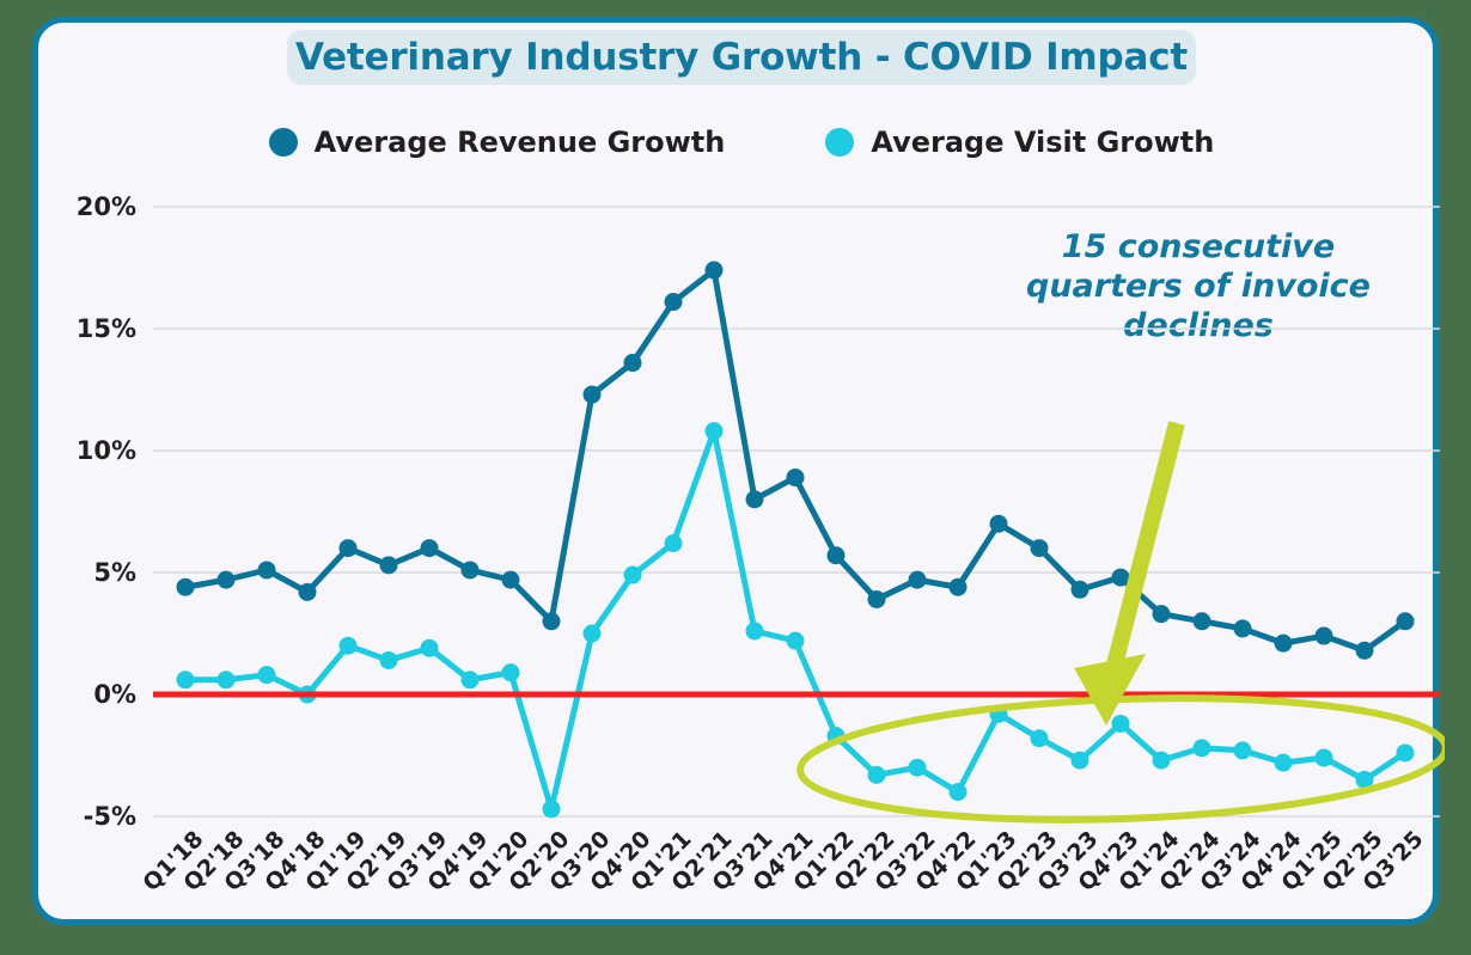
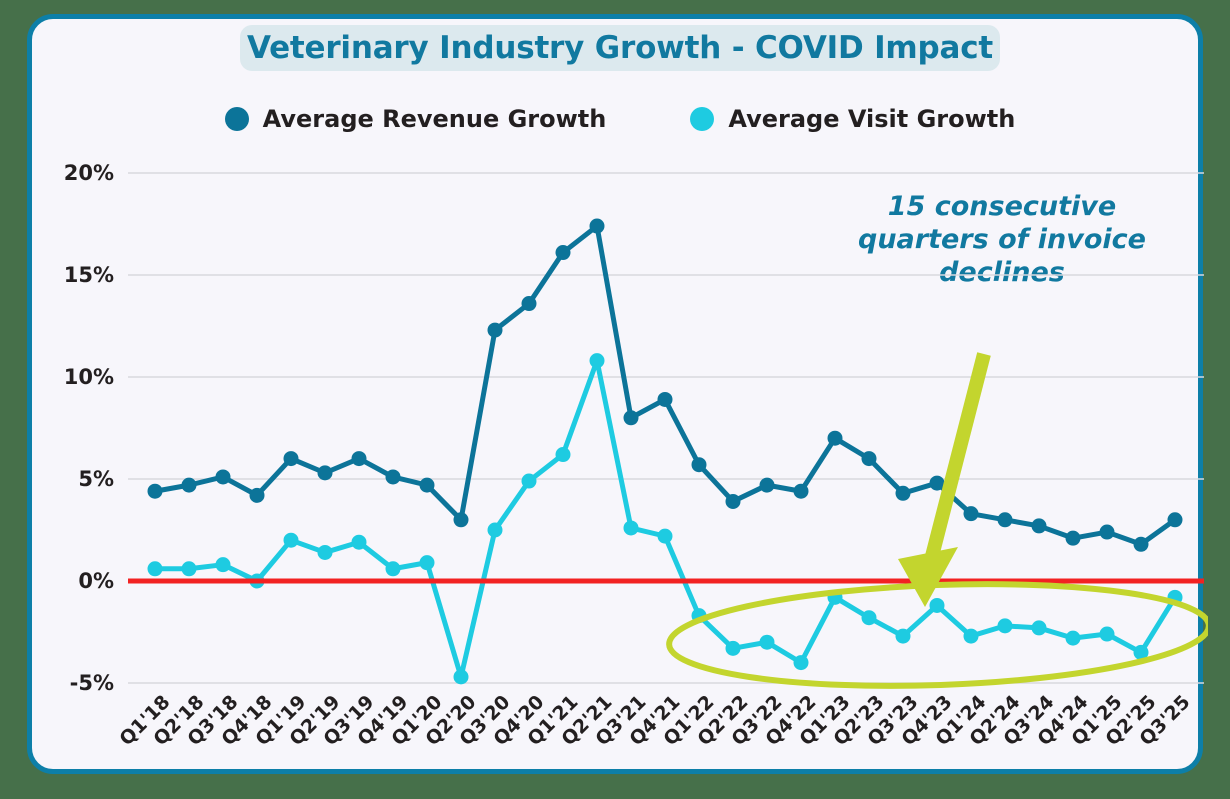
Average Visit Growth/Q3'25: -2.4% -> -0.8%
